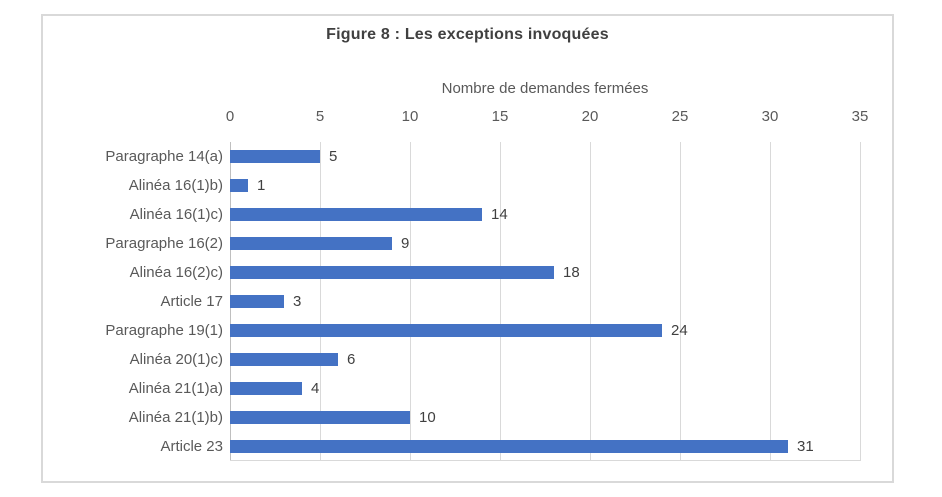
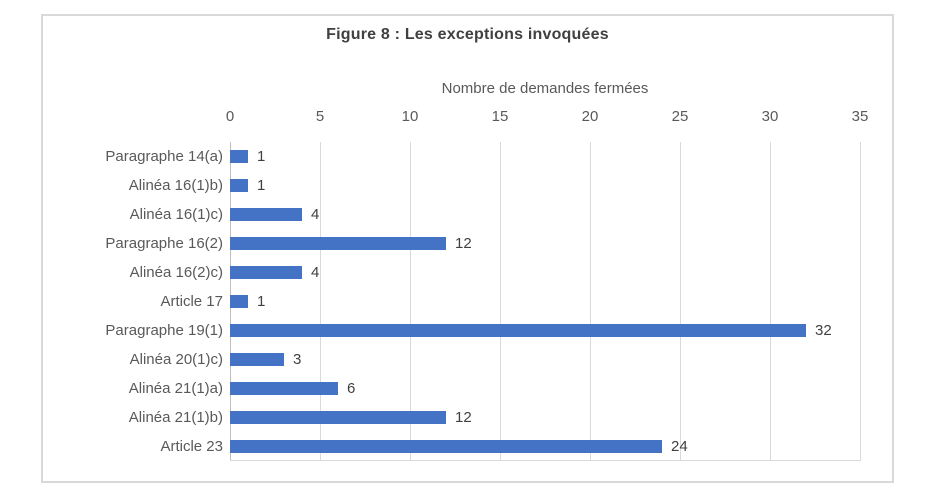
Paragraphe 14(a): 5 -> 1
Alinéa 16(1)c): 14 -> 4
Paragraphe 16(2): 9 -> 12
Alinéa 16(2)c): 18 -> 4
Article 17: 3 -> 1
Paragraphe 19(1): 24 -> 32
Alinéa 20(1)c): 6 -> 3
Alinéa 21(1)a): 4 -> 6
Alinéa 21(1)b): 10 -> 12
Article 23: 31 -> 24
